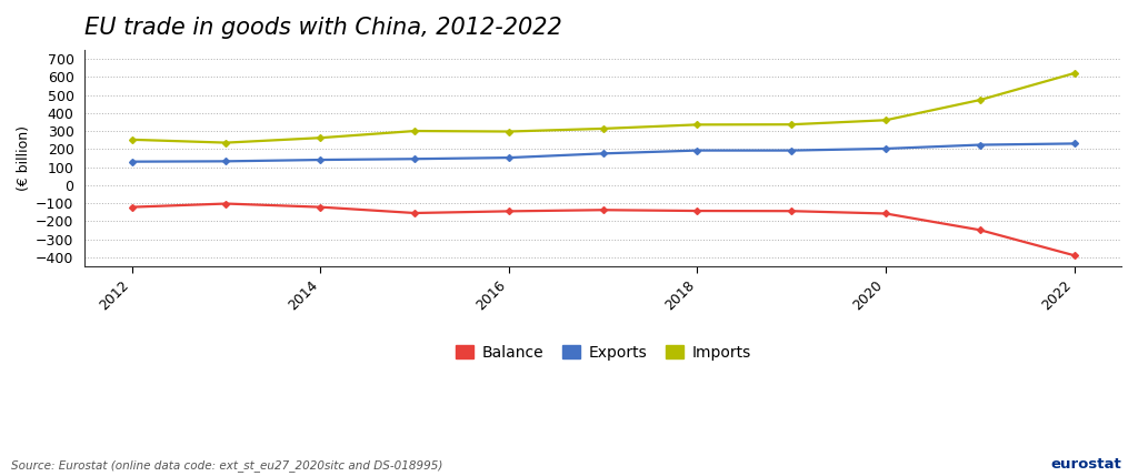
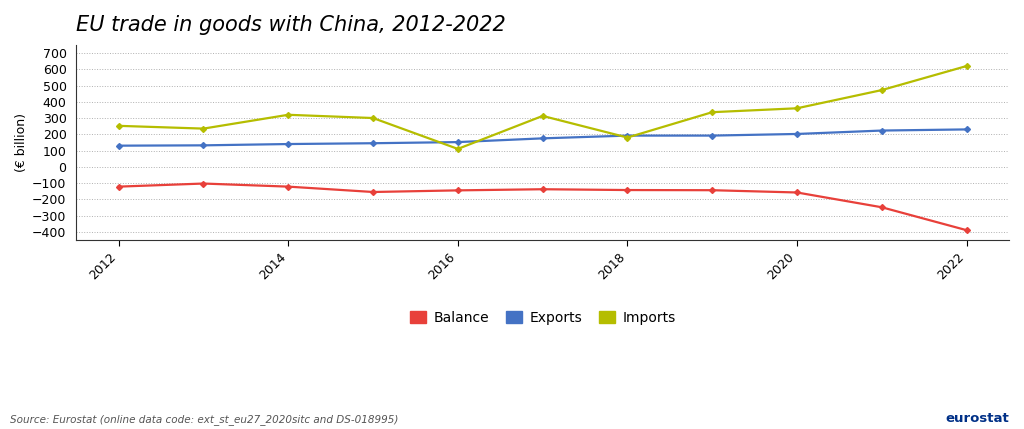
Imports/2014: 260 -> 320
Imports/2016: 300 -> 110
Imports/2018: 340 -> 180
